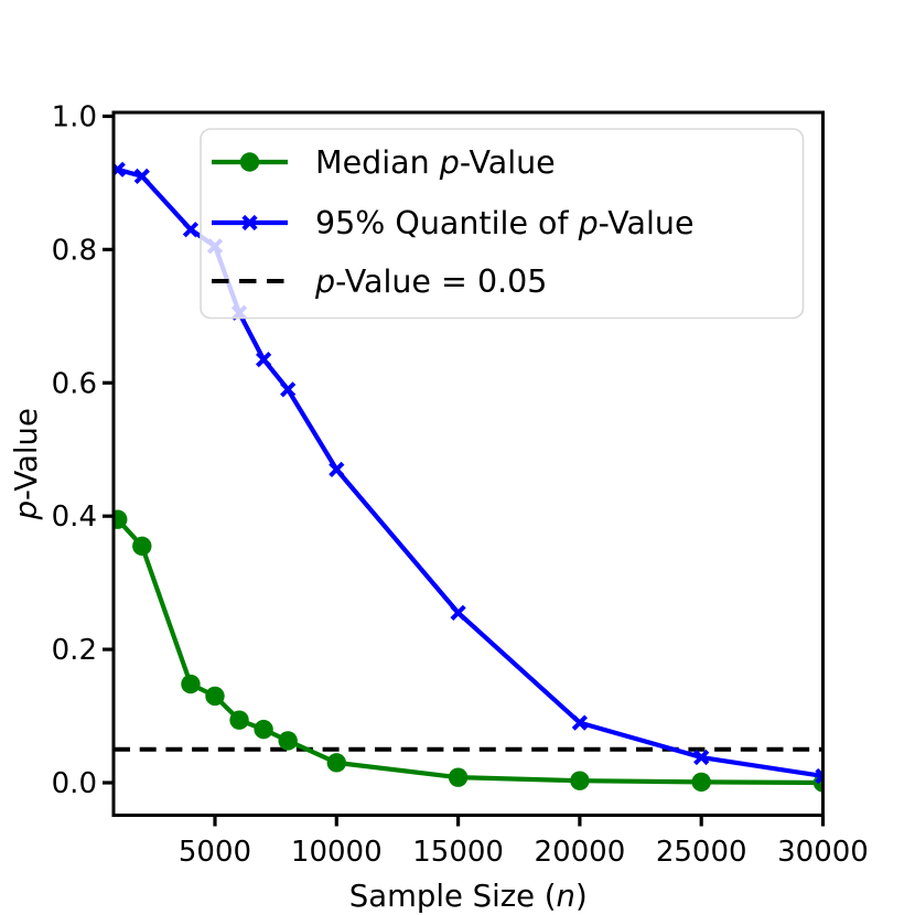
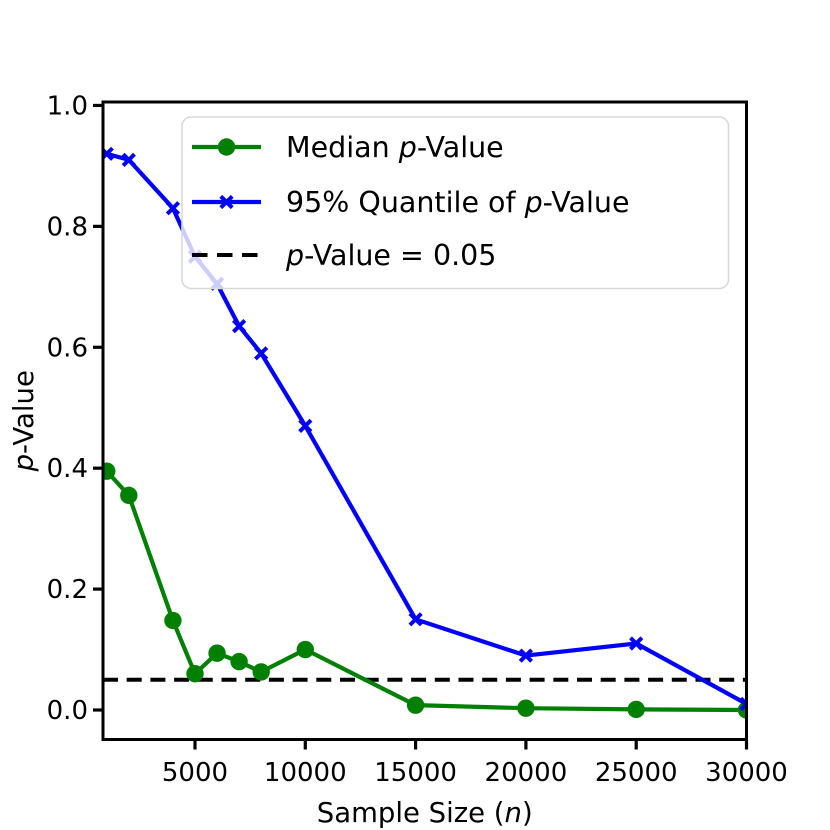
Median p-Value/5000: 0.13 -> 0.06
95% Quantile of p-Value/5000: 0.81 -> 0.75
Median p-Value/10000: 0.03 -> 0.10
95% Quantile of p-Value/15000: 0.26 -> 0.15
95% Quantile of p-Value/25000: 0.04 -> 0.11
